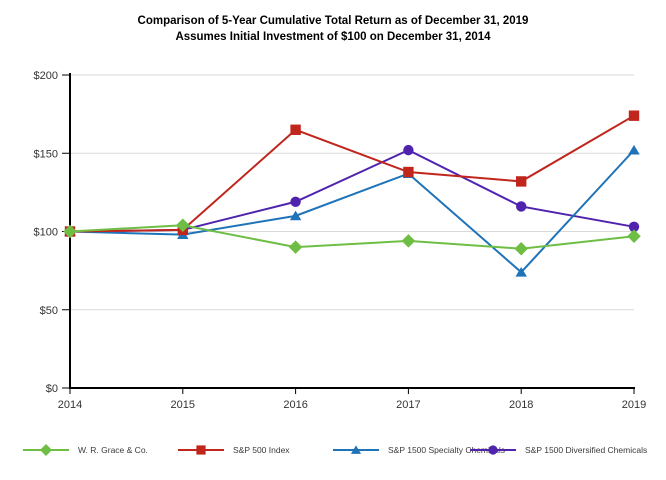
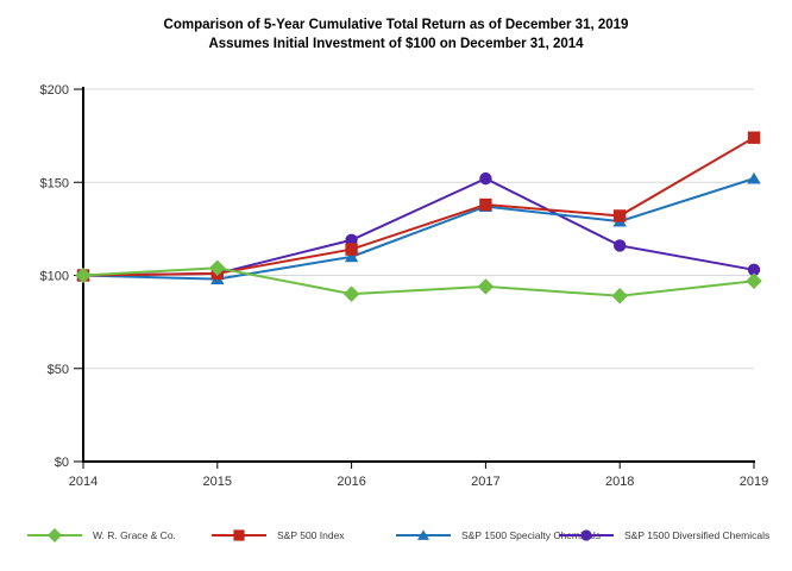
S&P 500 Index/2016: $165 -> $114
S&P 1500 Specialty Chemicals/2018: $74 -> $129
